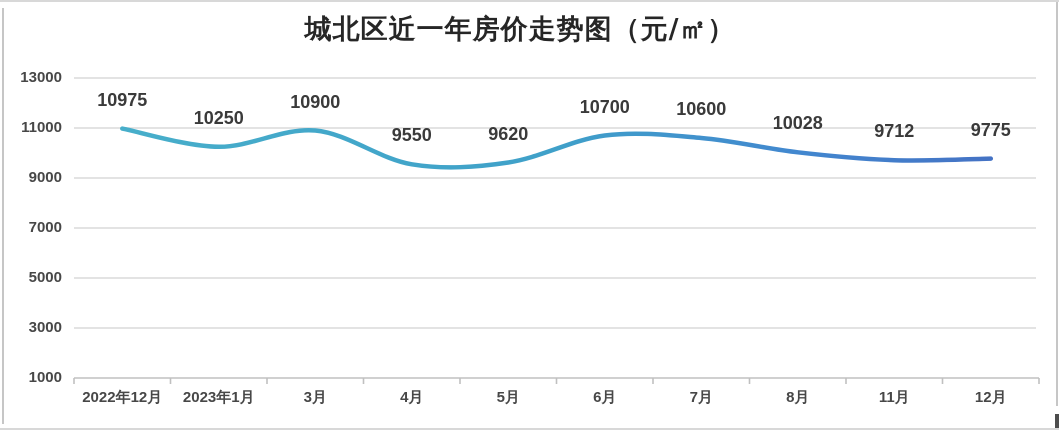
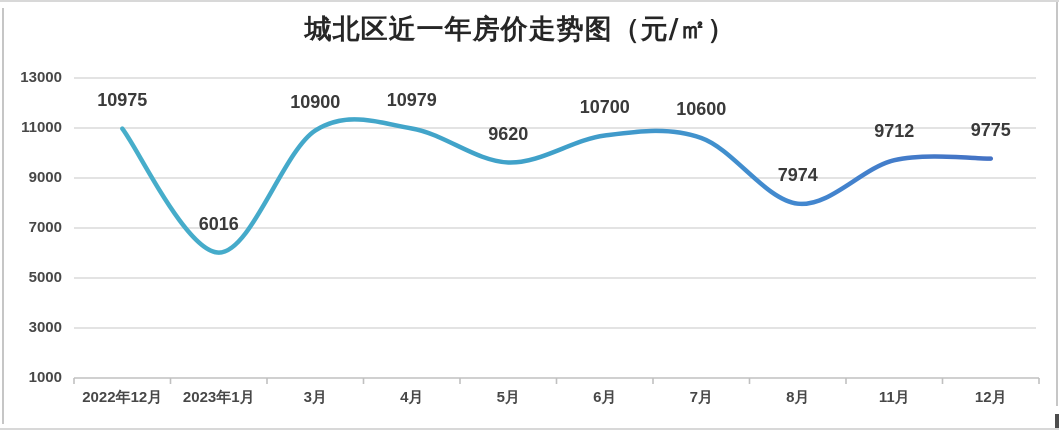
2023年1月: 10250 -> 6016
4月: 9550 -> 10979
8月: 10028 -> 7974
